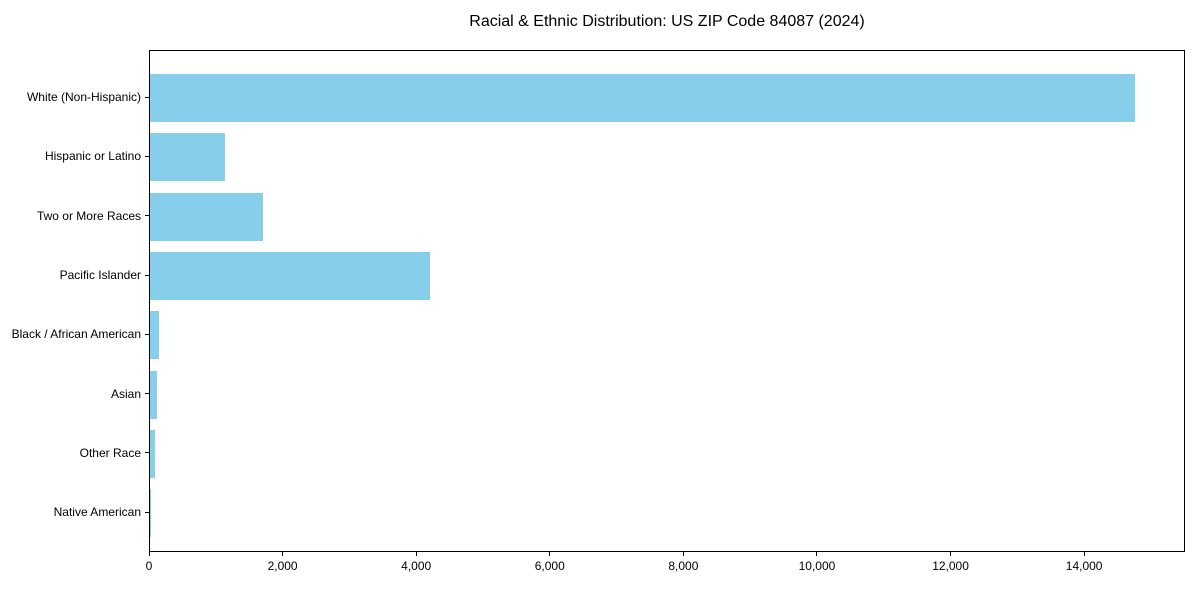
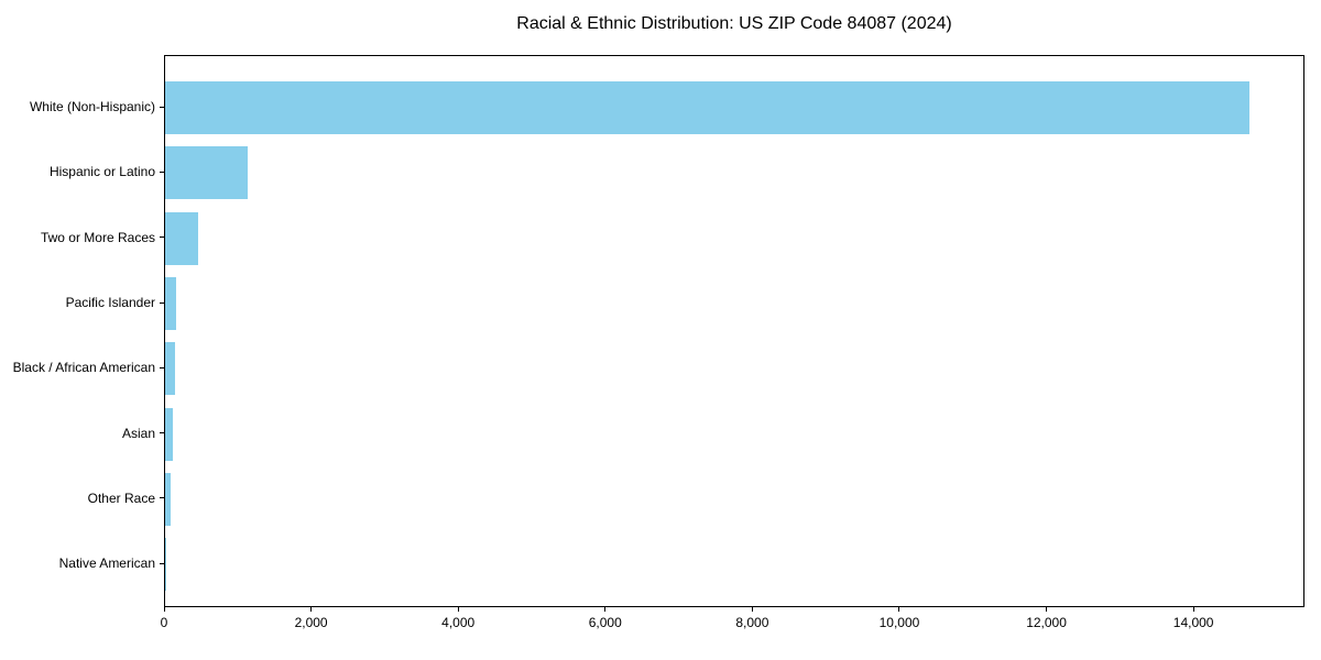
Two or More Races: 1700 -> 400
Pacific Islander: 4200 -> 200
